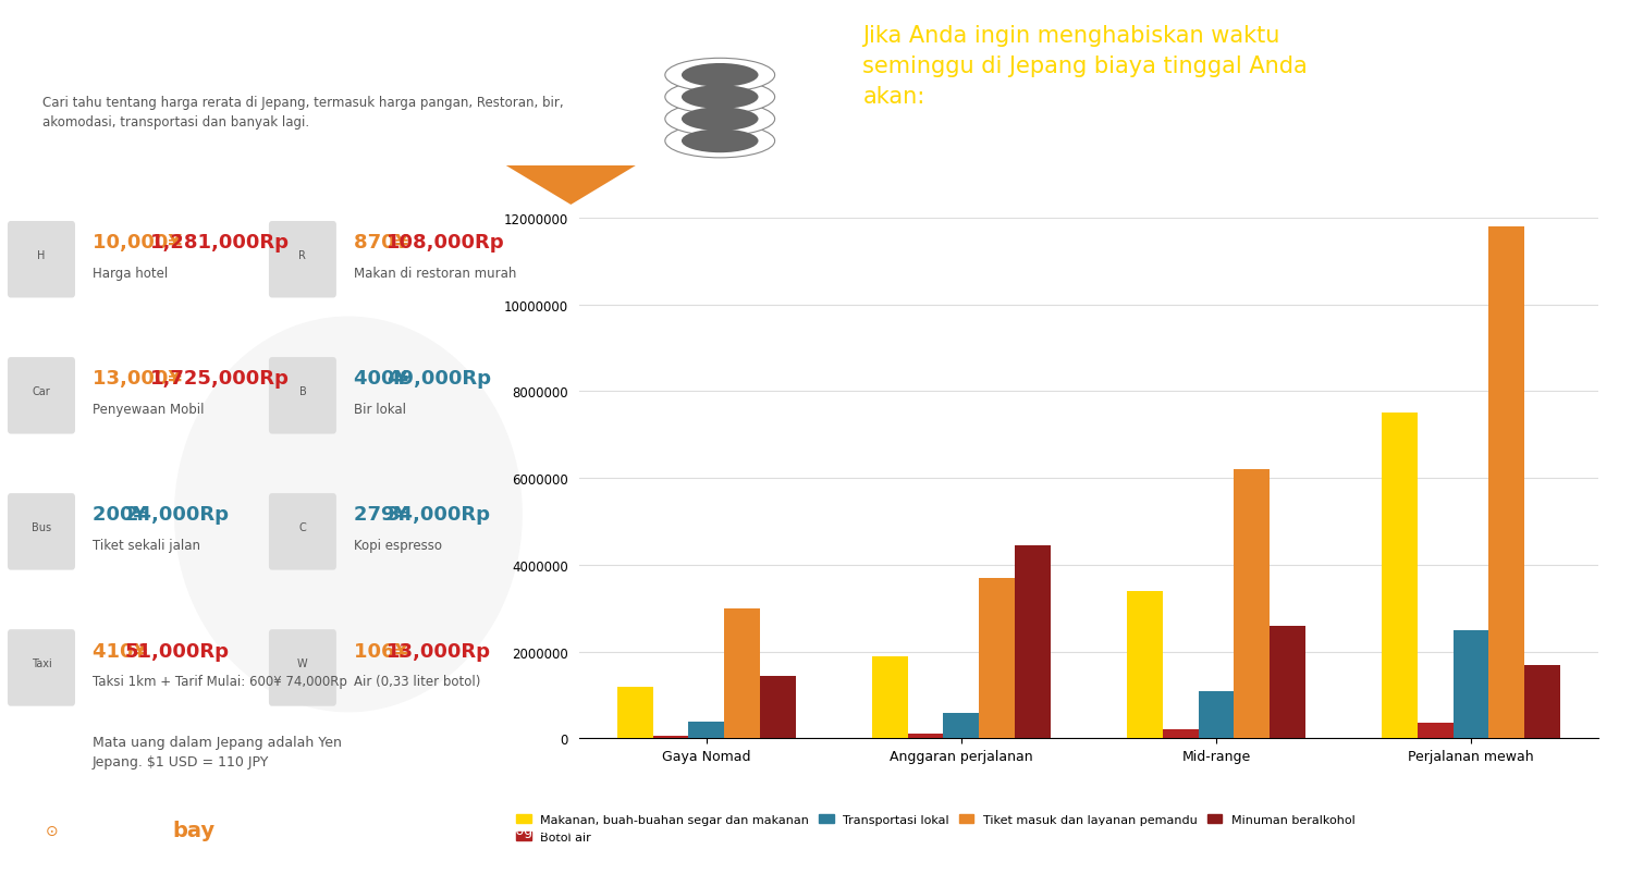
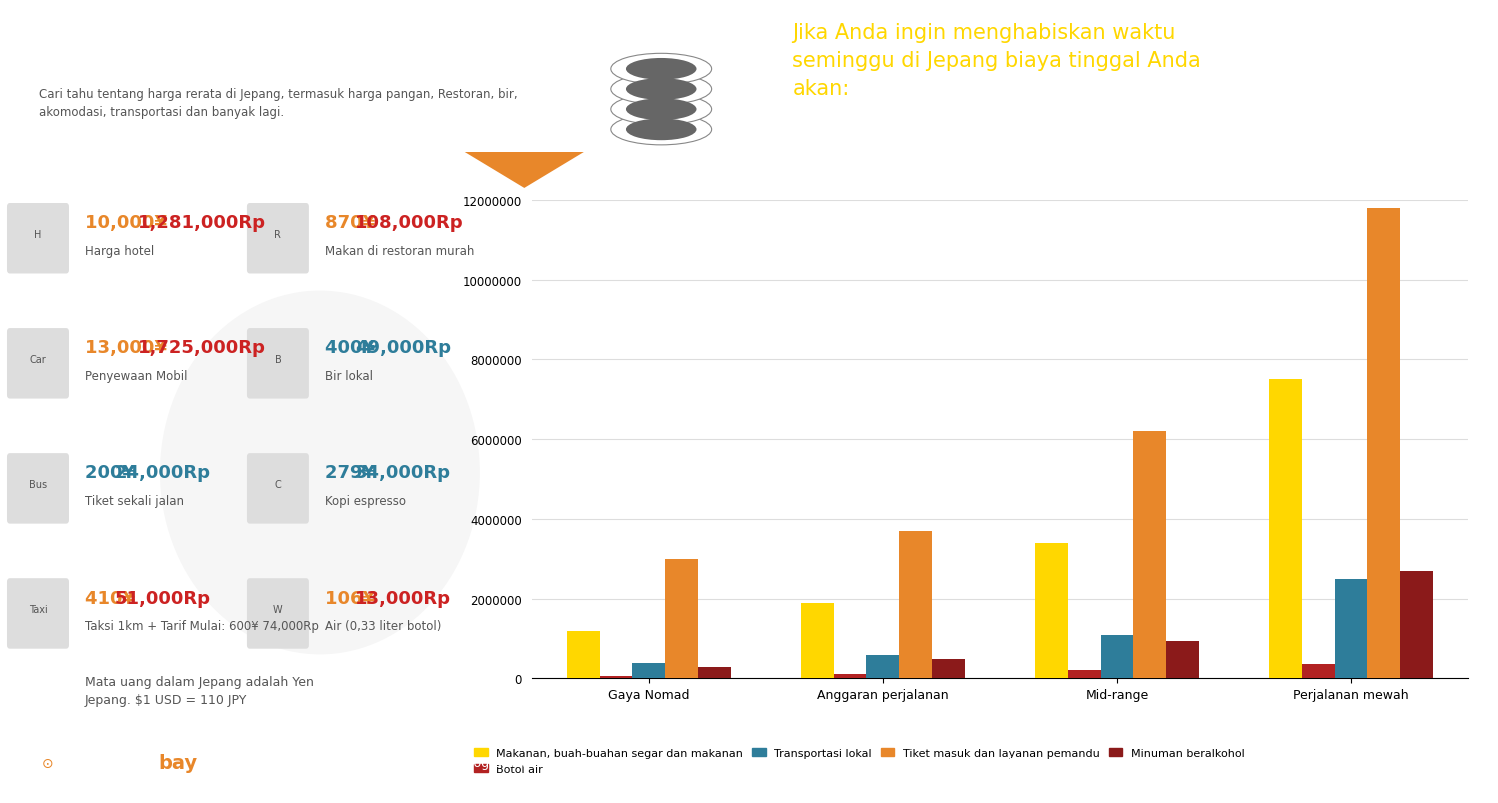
Minuman beralkohol/Gaya Nomad: 1450000 -> 280000
Minuman beralkohol/Anggaran perjalanan: 4450000 -> 480000
Minuman beralkohol/Mid-range: 2600000 -> 950000
Minuman beralkohol/Perjalanan mewah: 1700000 -> 2700000
